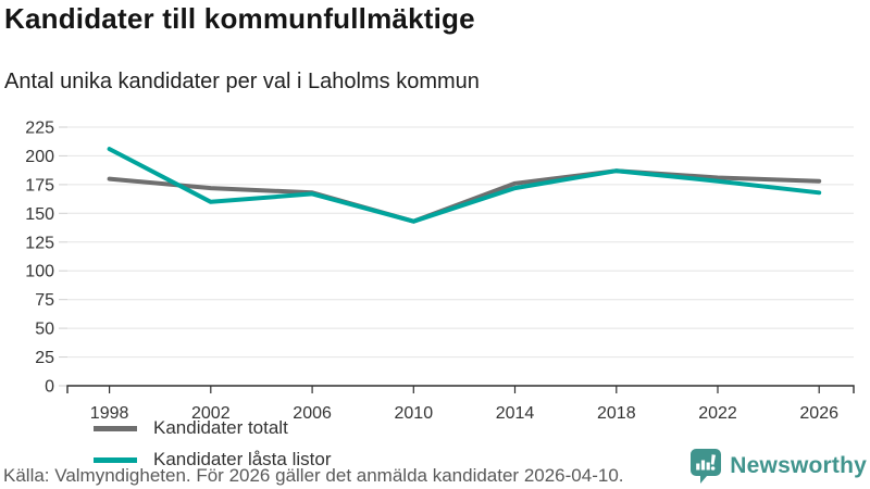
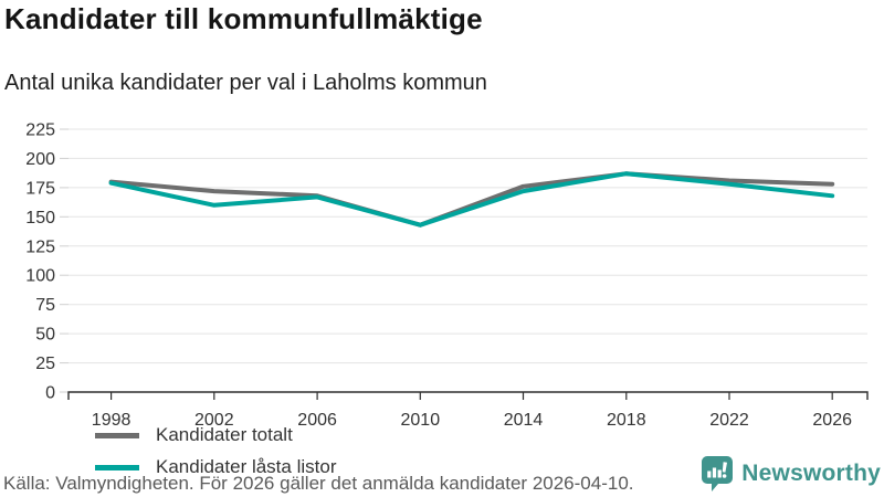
Kandidater låsta listor/1998: 206 -> 179
